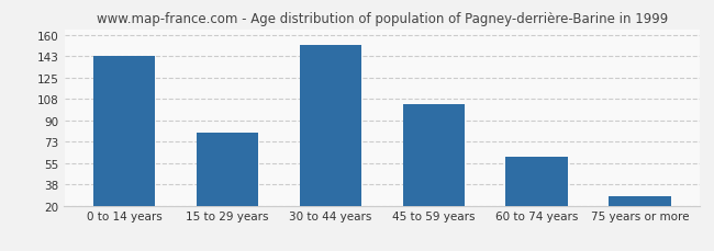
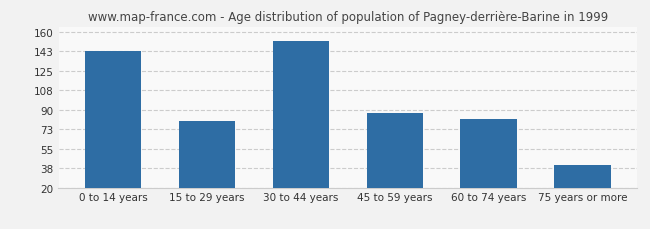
45 to 59 years: 103 -> 87
60 to 74 years: 60 -> 82
75 years or more: 28 -> 40
